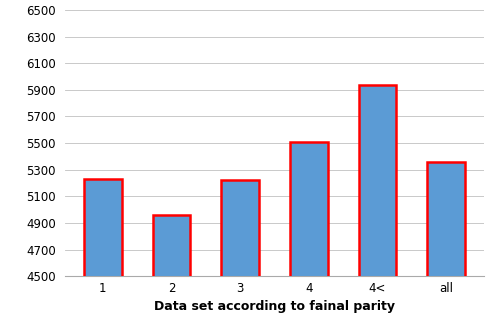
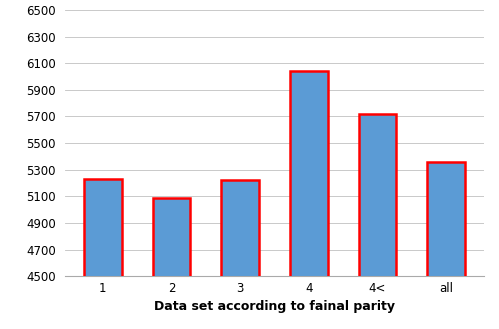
2: 4960 -> 5090
4: 5510 -> 6040
4<: 5940 -> 5720
